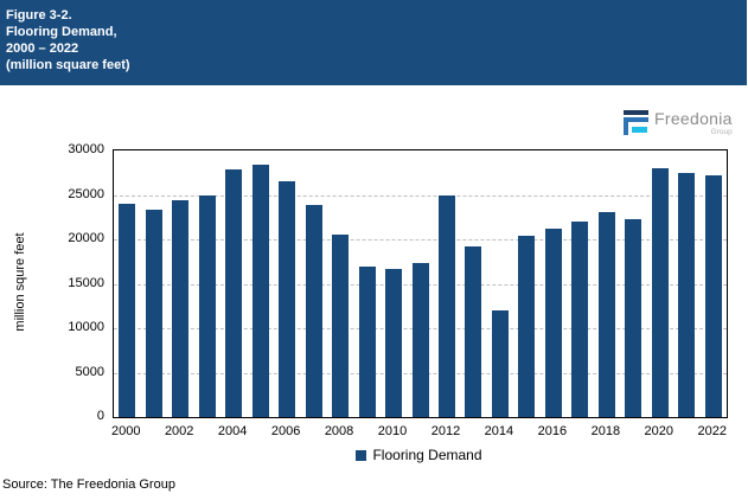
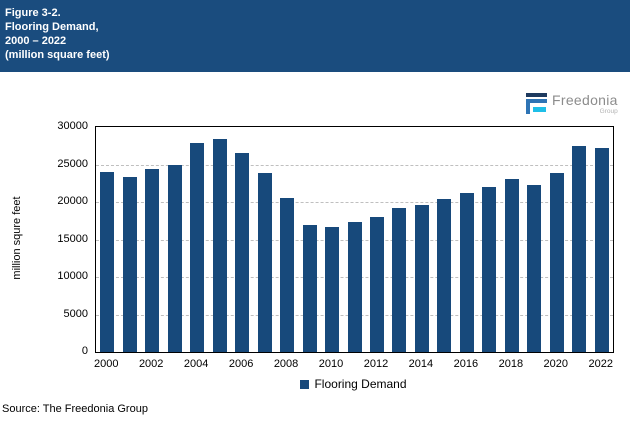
2012: 25000 -> 18000
2014: 12000 -> 20000
2020: 28000 -> 24000
